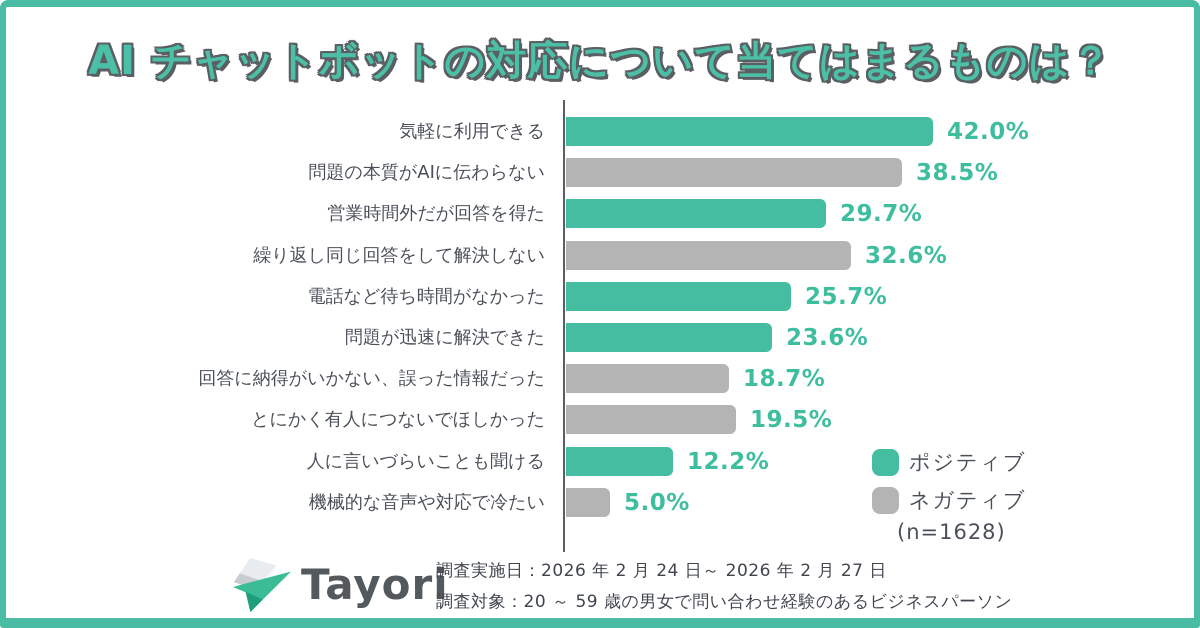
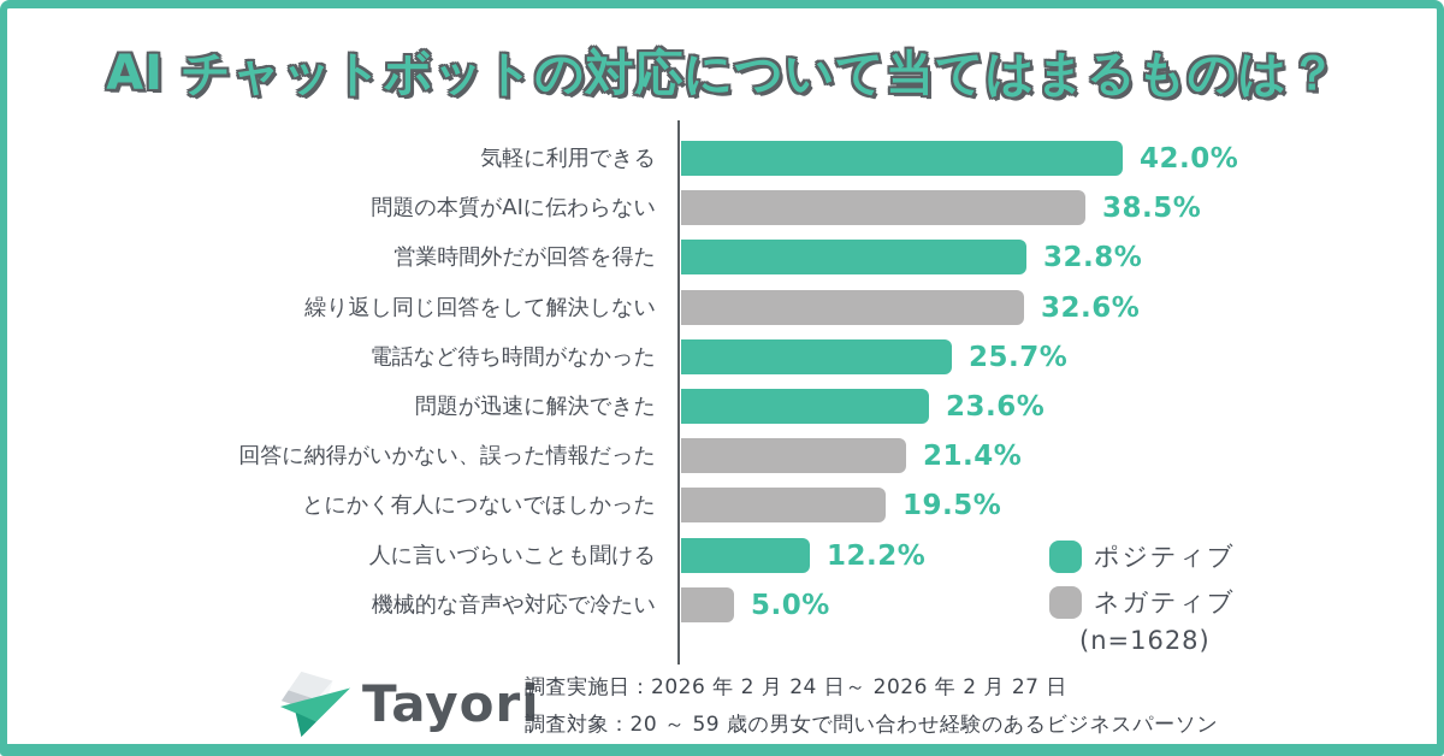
営業時間外だが回答を得た: 29.7% -> 32.8%
回答に納得がいかない、誤った情報だった: 18.7% -> 21.4%
